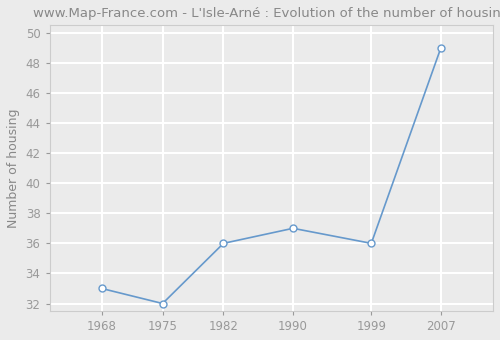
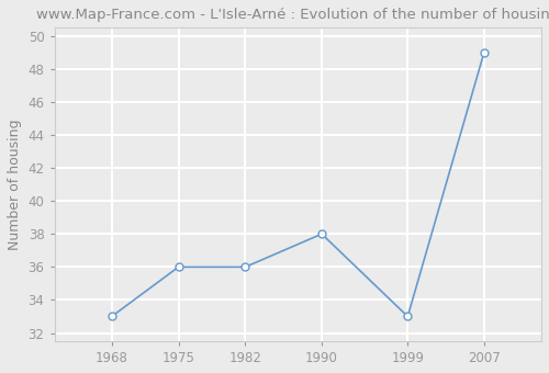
1975: 32 -> 36
1990: 37 -> 38
1999: 36 -> 33
